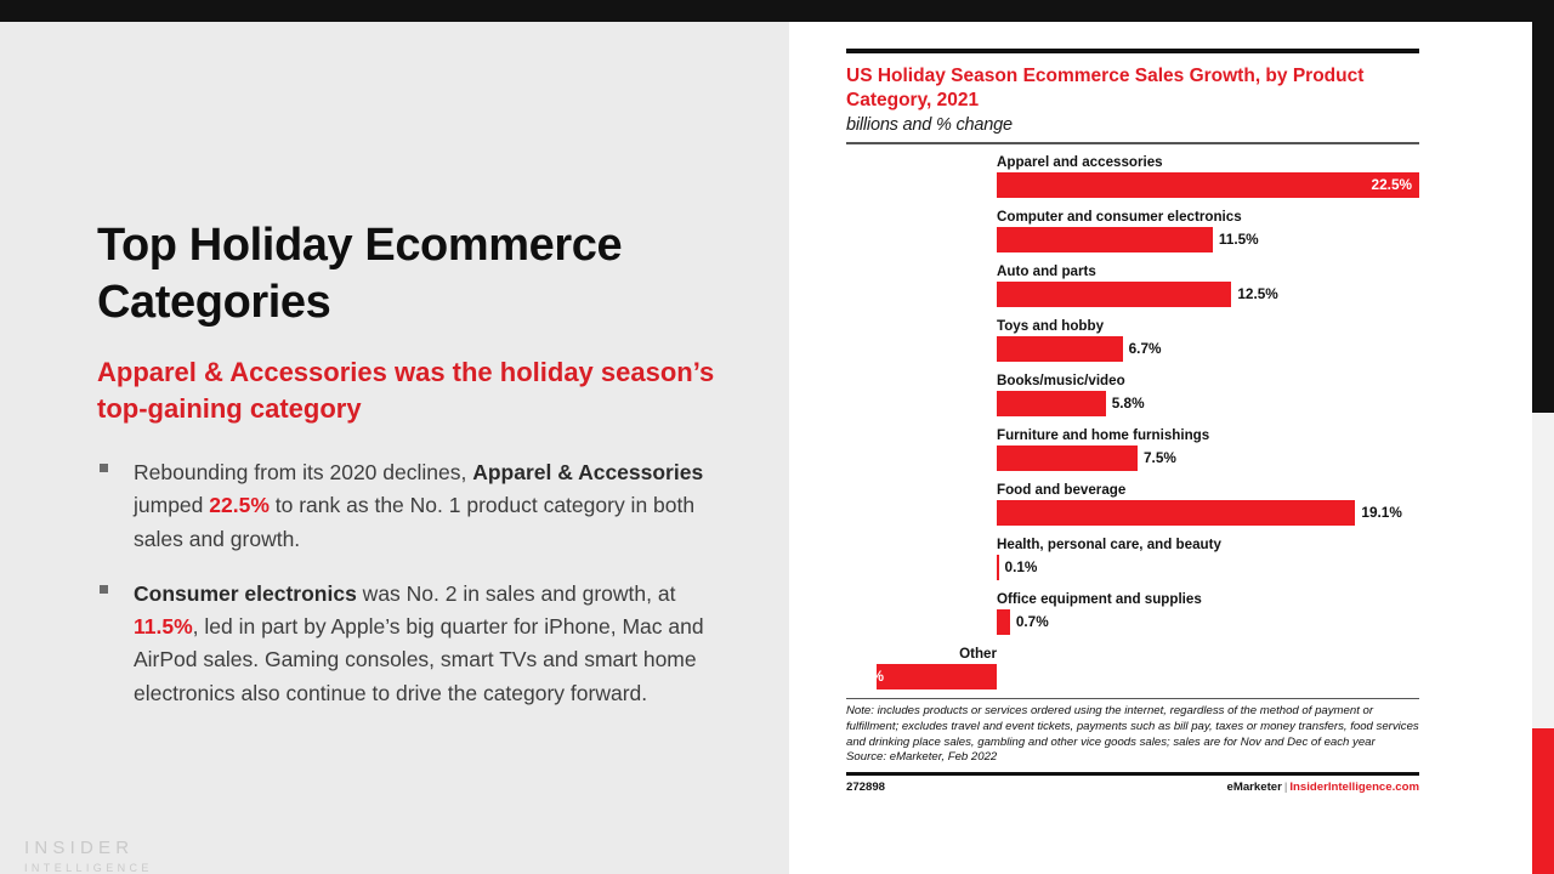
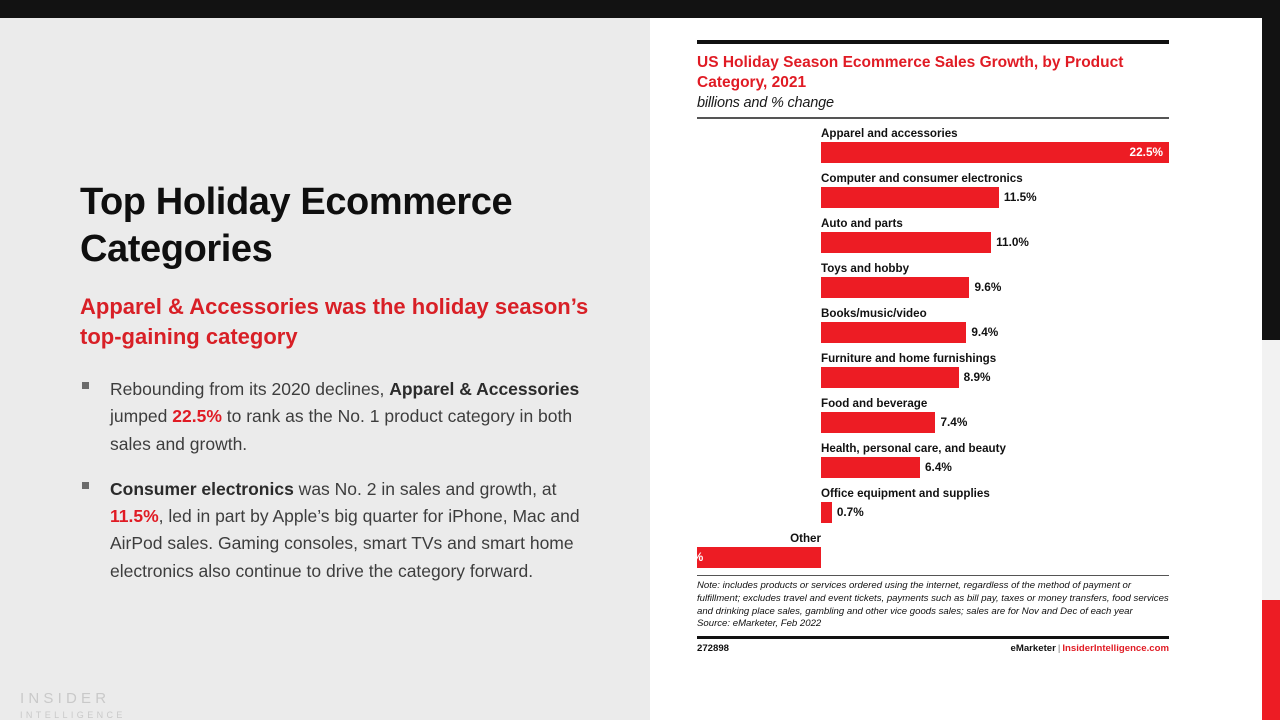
Auto and parts: 12.5% -> 11.0%
Toys and hobby: 6.7% -> 9.6%
Books/music/video: 5.8% -> 9.4%
Furniture and home furnishings: 7.5% -> 8.9%
Food and beverage: 19.1% -> 7.4%
Health, personal care, and beauty: 0.1% -> 6.4%
Other: -6.4% -> -8.0%
